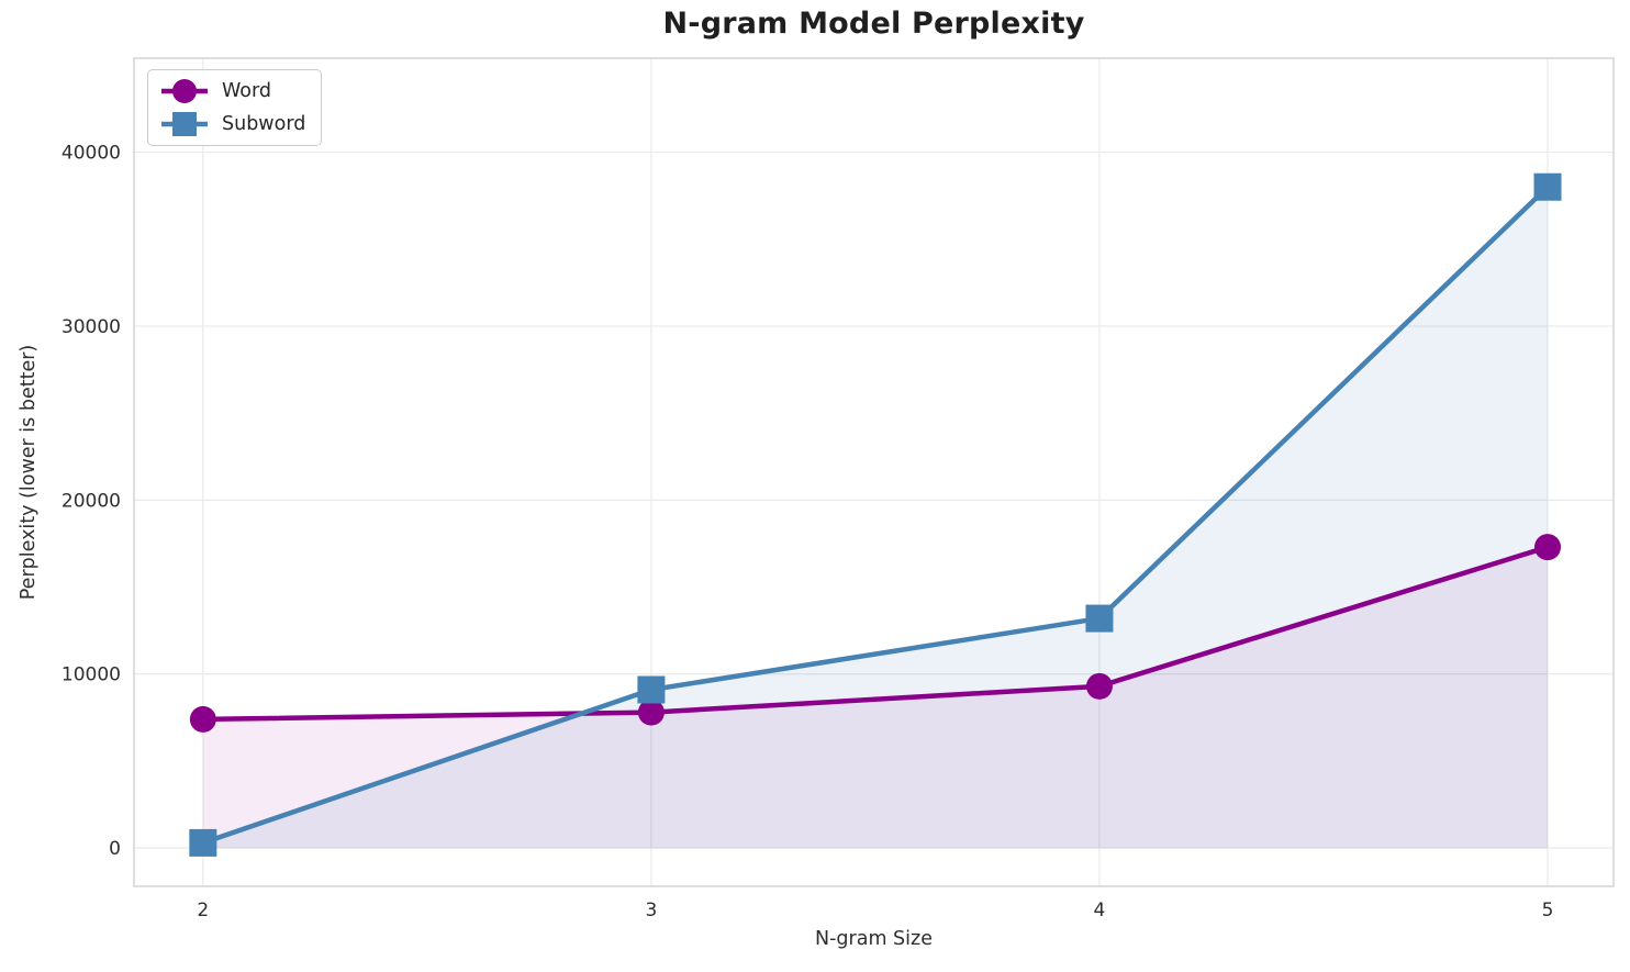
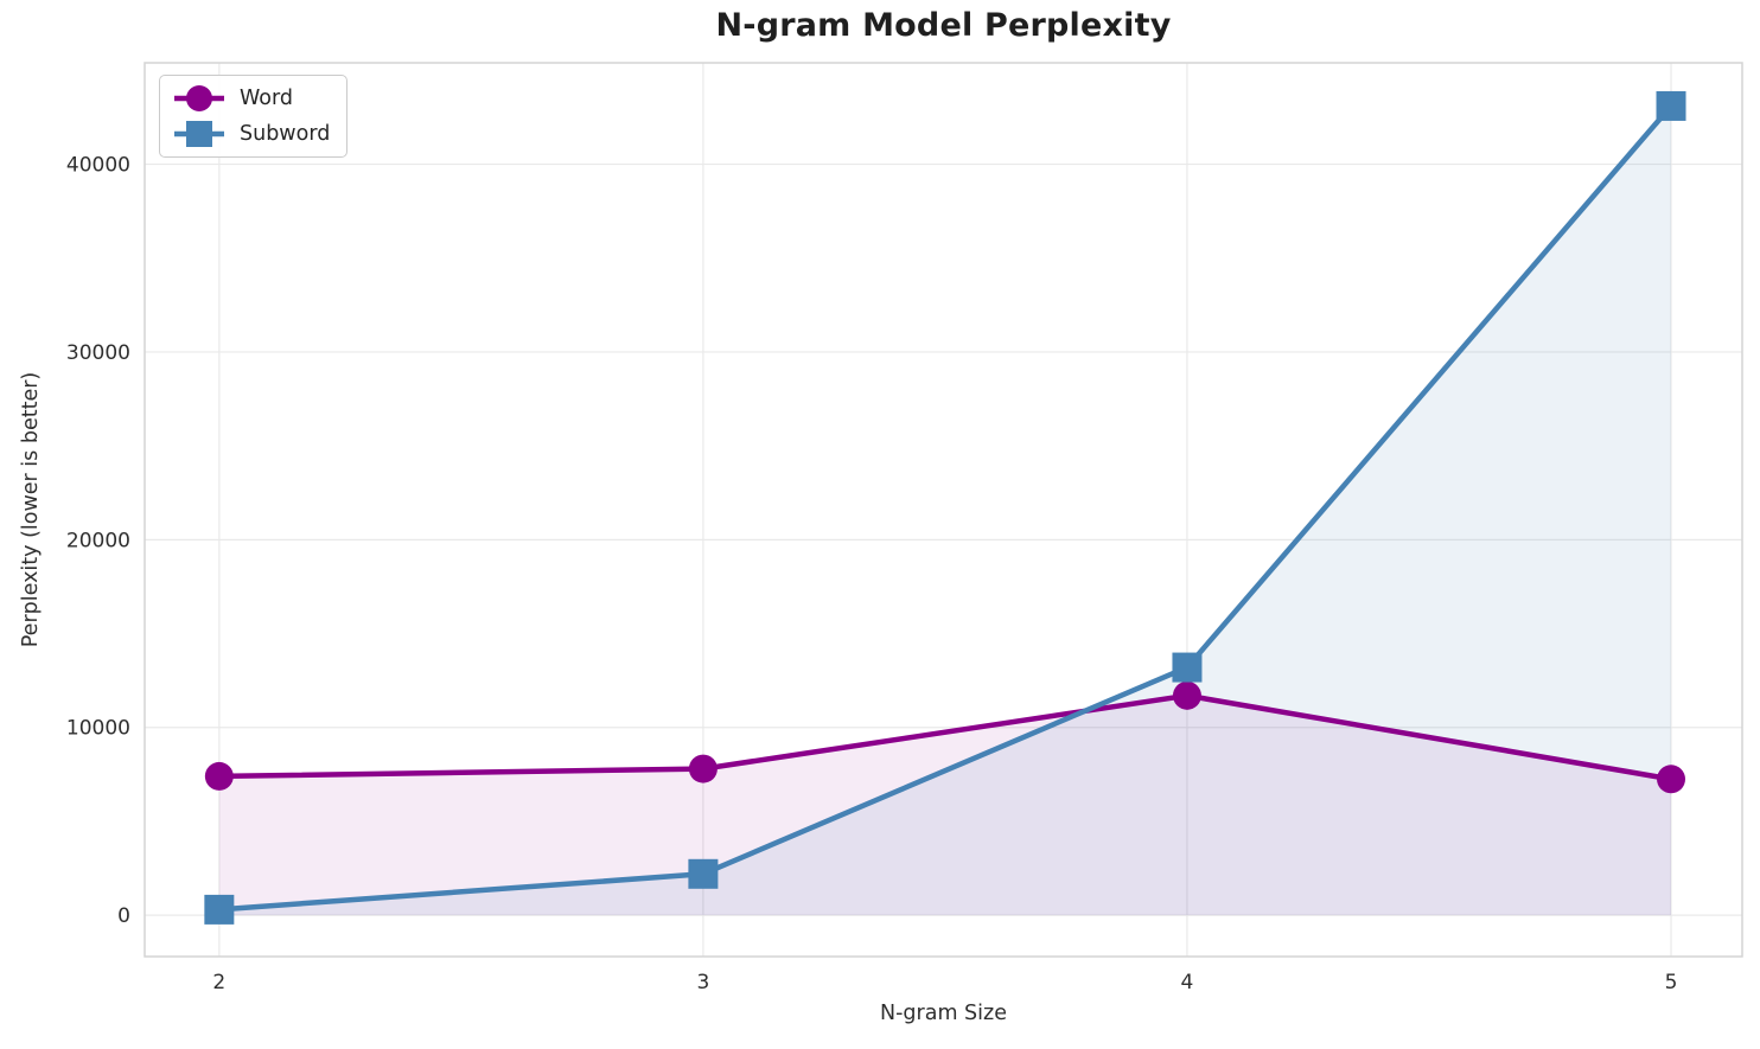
Subword/3: 9100 -> 2200
Word/4: 9300 -> 11700
Word/5: 17300 -> 7200
Subword/5: 38000 -> 43100
